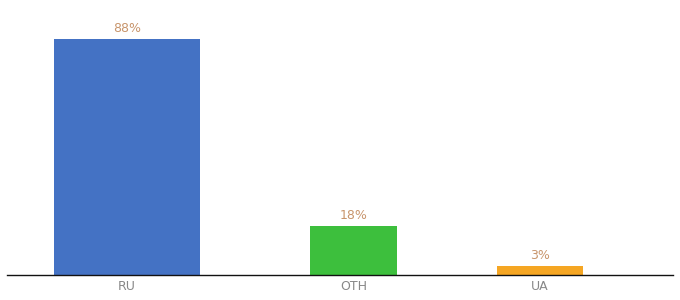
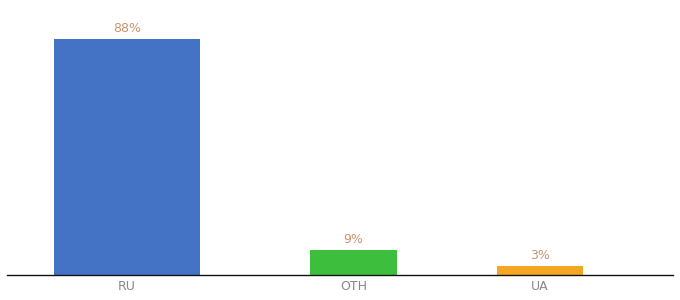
OTH: 18% -> 9%
